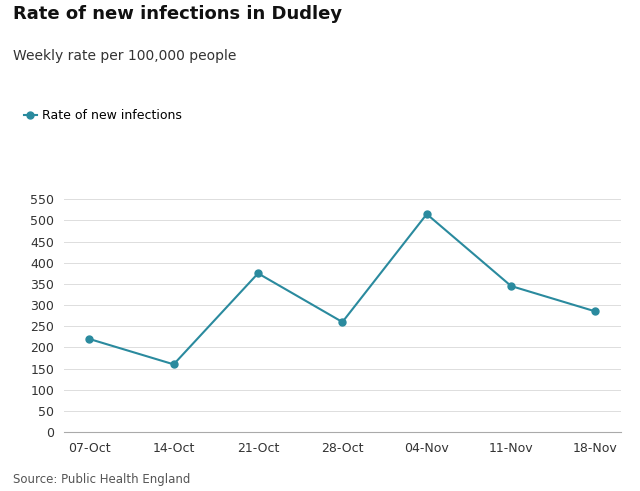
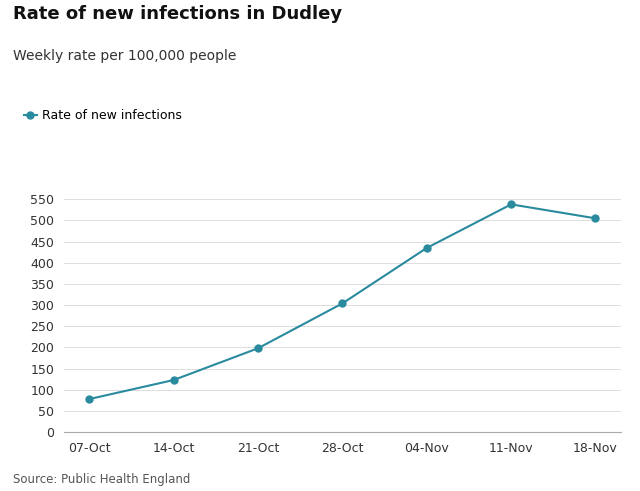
07-Oct: 220 -> 78
14-Oct: 160 -> 123
21-Oct: 375 -> 198
28-Oct: 260 -> 304
04-Nov: 515 -> 435
11-Nov: 345 -> 538
18-Nov: 285 -> 505
